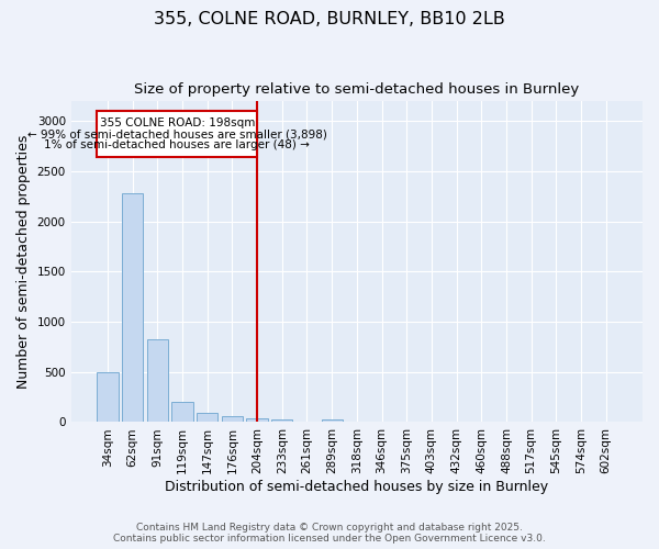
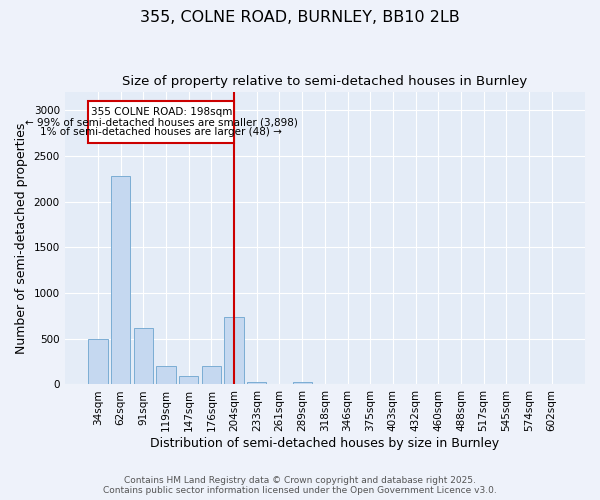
91sqm: 830 -> 620
176sqm: 60 -> 200
204sqm: 40 -> 740
